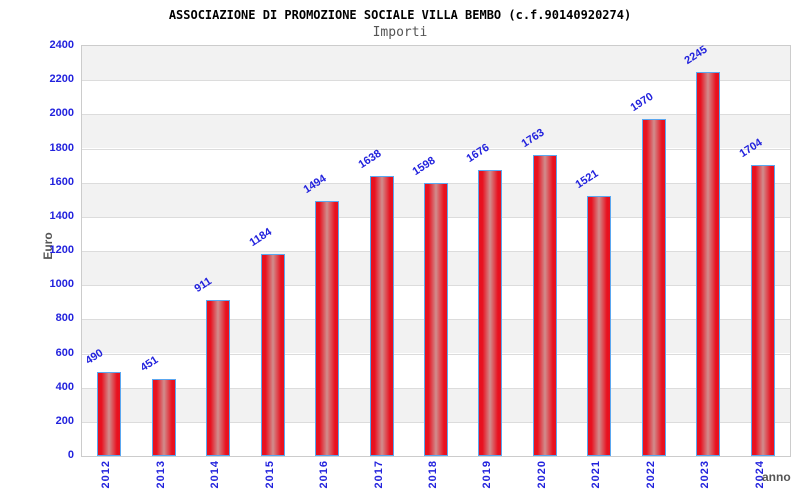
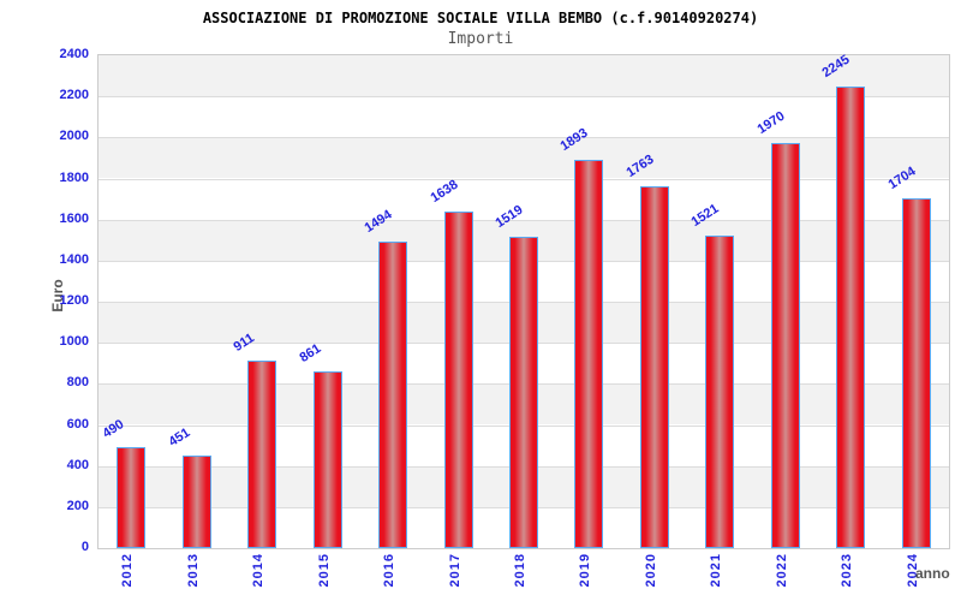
2015: 1184 -> 861
2018: 1598 -> 1519
2019: 1676 -> 1893
